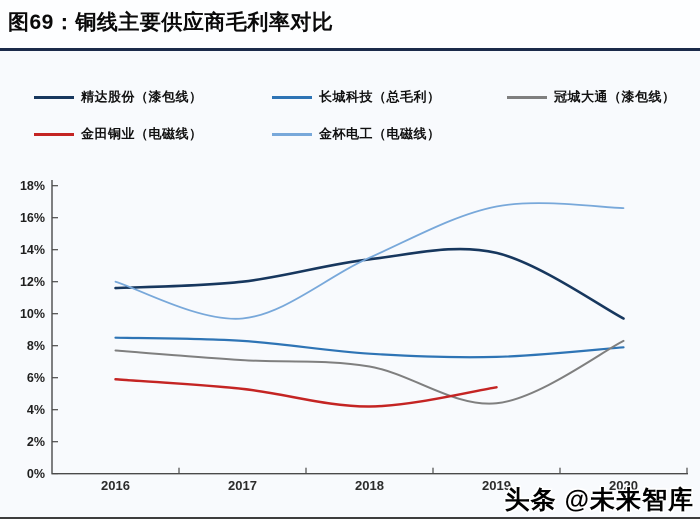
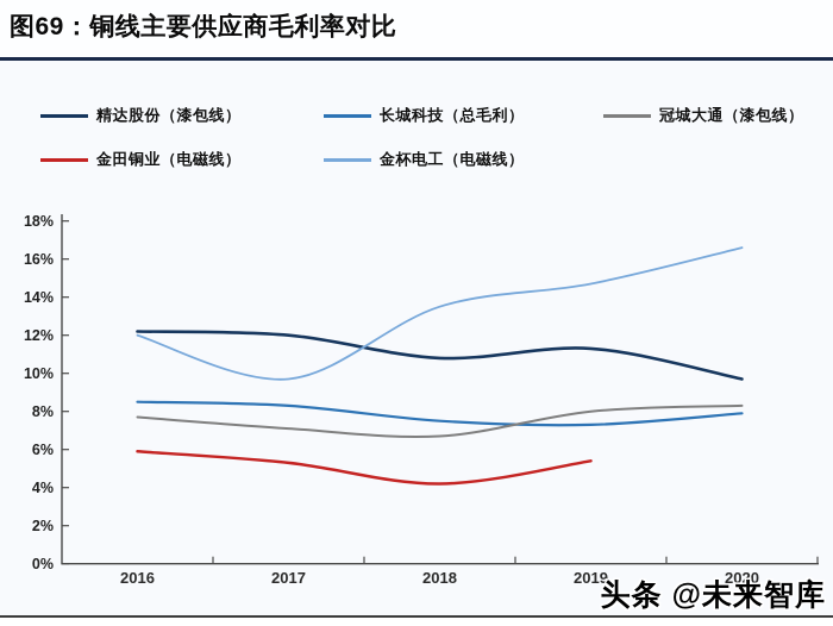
精达股份（漆包线）/2016: 11.6% -> 12.2%
精达股份（漆包线）/2018: 13.4% -> 10.8%
精达股份（漆包线）/2019: 13.8% -> 11.3%
冠城大通（漆包线）/2019: 4.4% -> 8.0%
金杯电工（电磁线）/2019: 16.7% -> 14.7%
